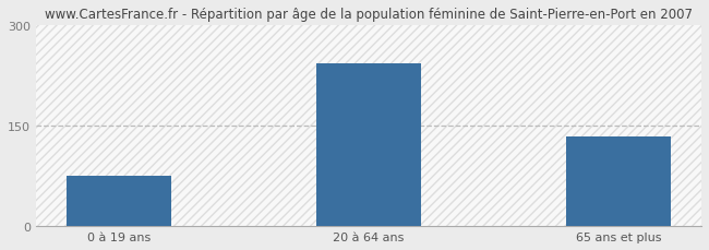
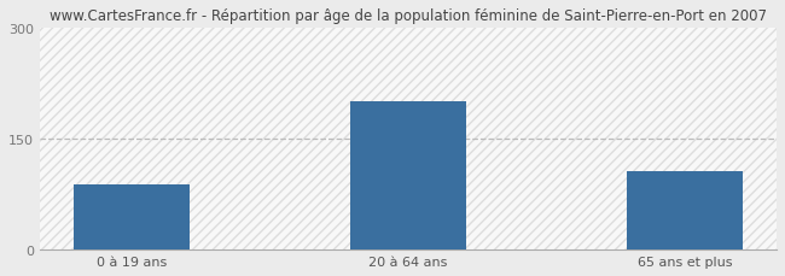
0 à 19 ans: 75 -> 88
20 à 64 ans: 243 -> 200
65 ans et plus: 133 -> 106
